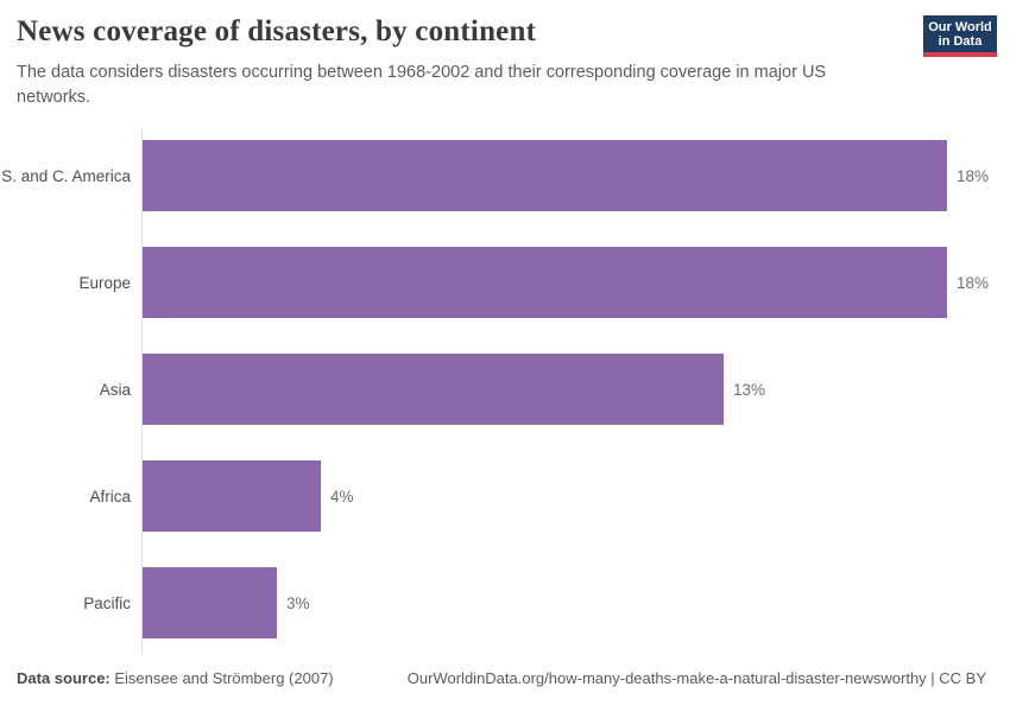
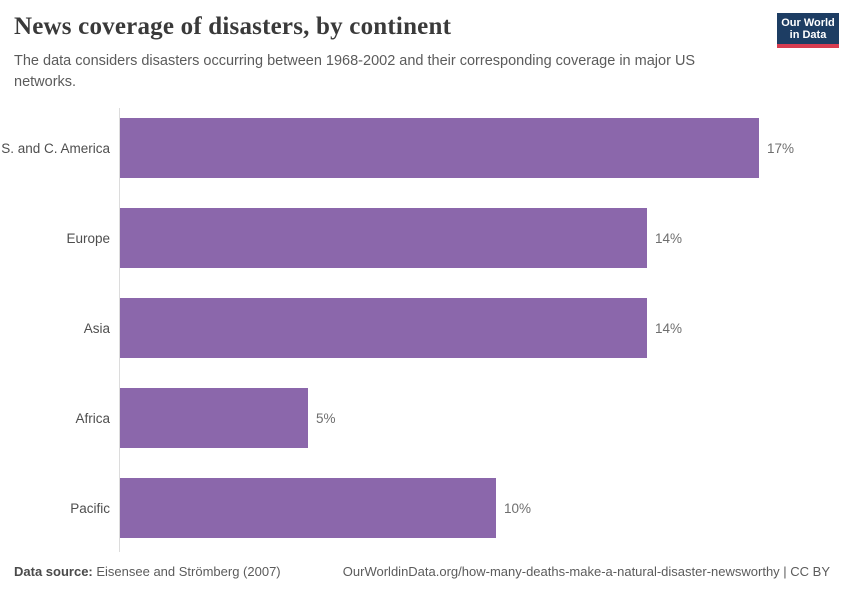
S. and C. America: 18% -> 17%
Europe: 18% -> 14%
Asia: 13% -> 14%
Africa: 4% -> 5%
Pacific: 3% -> 10%
